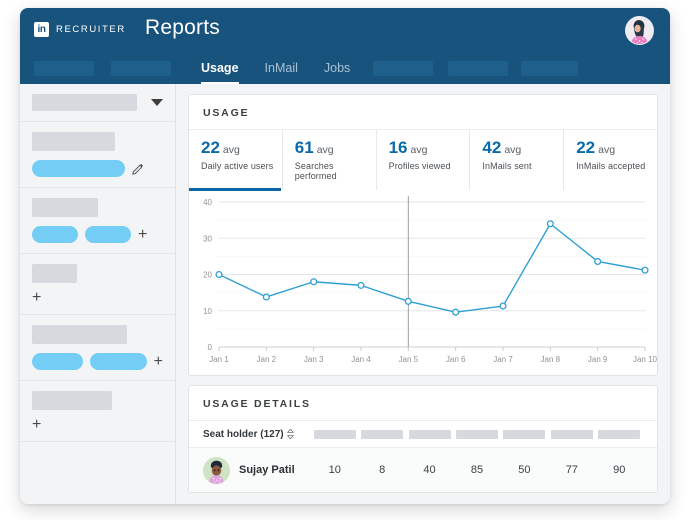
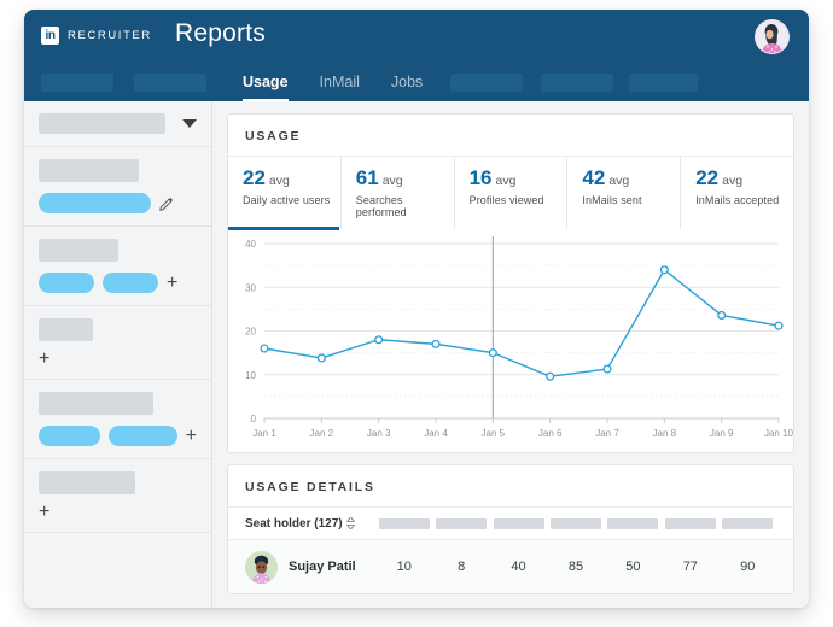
Jan 1: 20 -> 16
Jan 5: 13 -> 15
